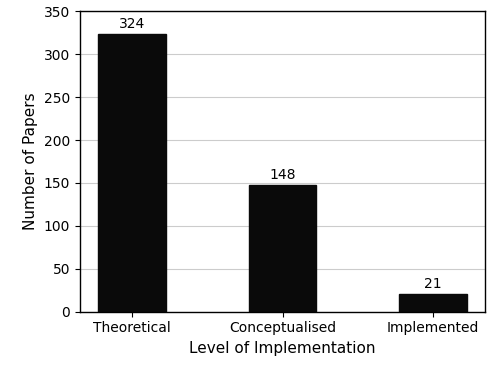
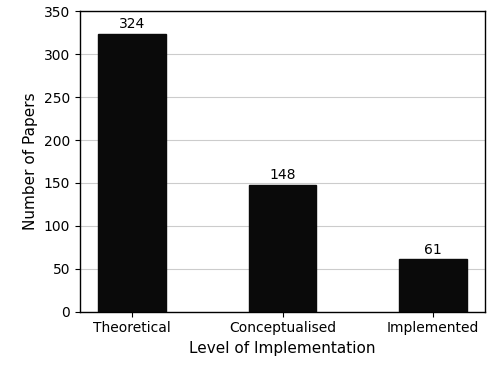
Implemented: 21 -> 61
